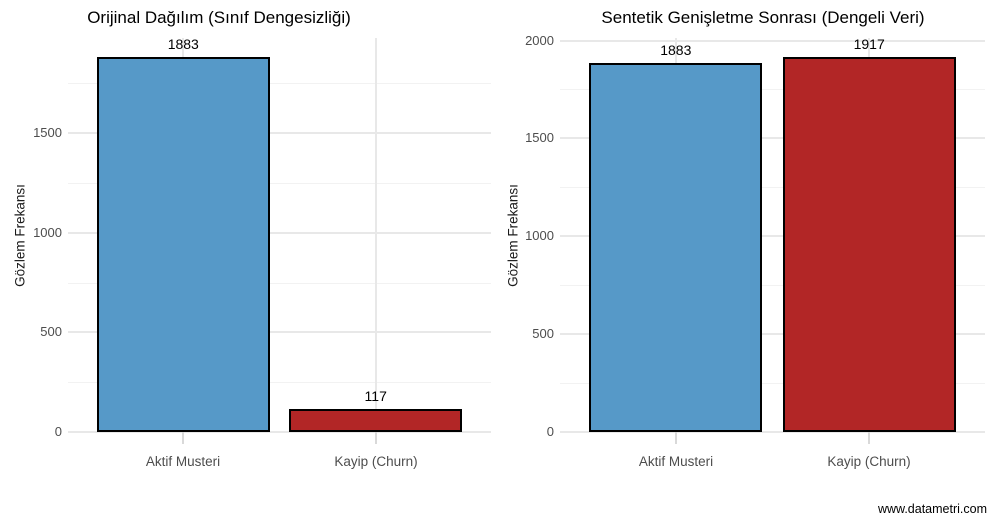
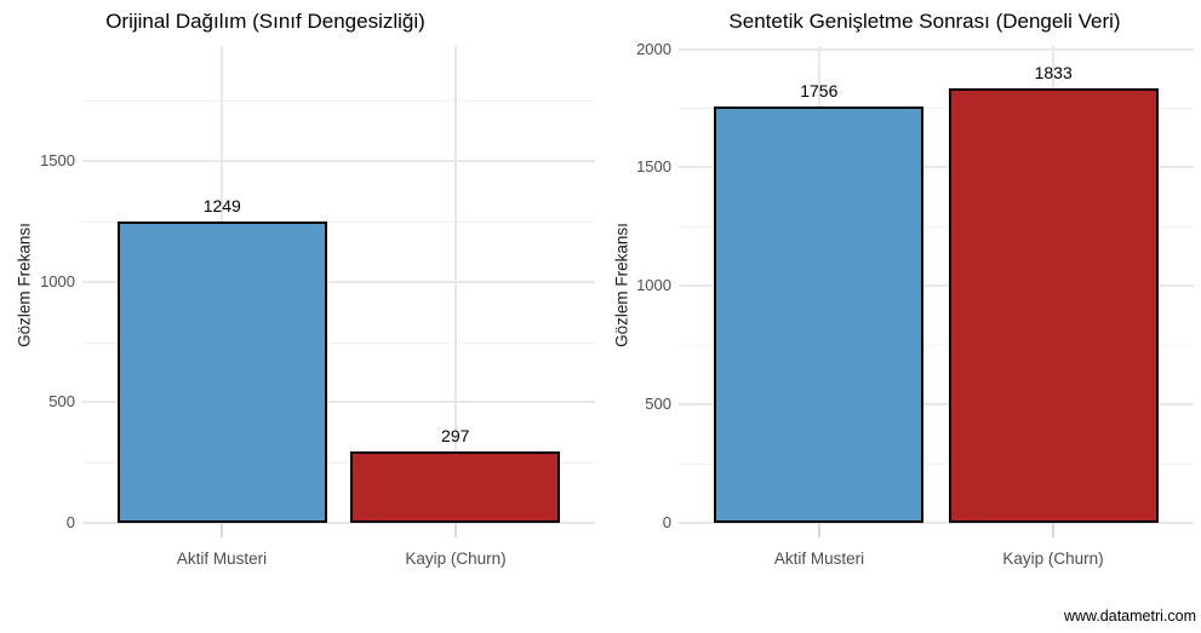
Orijinal Dağılım (Sınıf Dengesizliği)/Aktif Musteri: 1883 -> 1249
Orijinal Dağılım (Sınıf Dengesizliği)/Kayip (Churn): 117 -> 297
Sentetik Genişletme Sonrası (Dengeli Veri)/Aktif Musteri: 1883 -> 1756
Sentetik Genişletme Sonrası (Dengeli Veri)/Kayip (Churn): 1917 -> 1833
